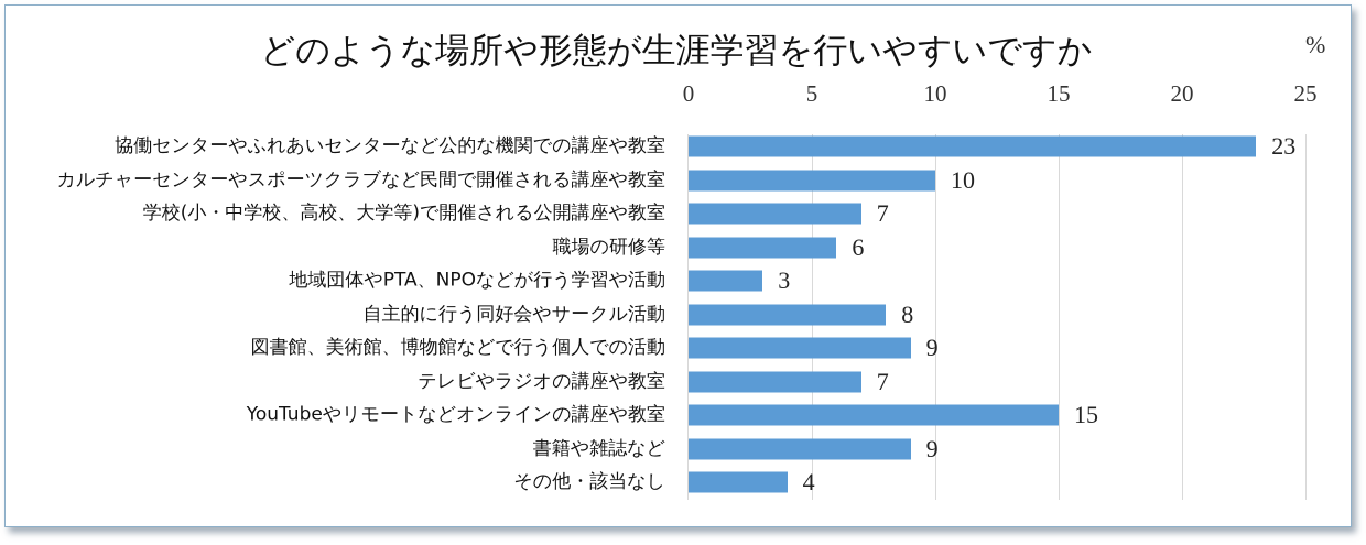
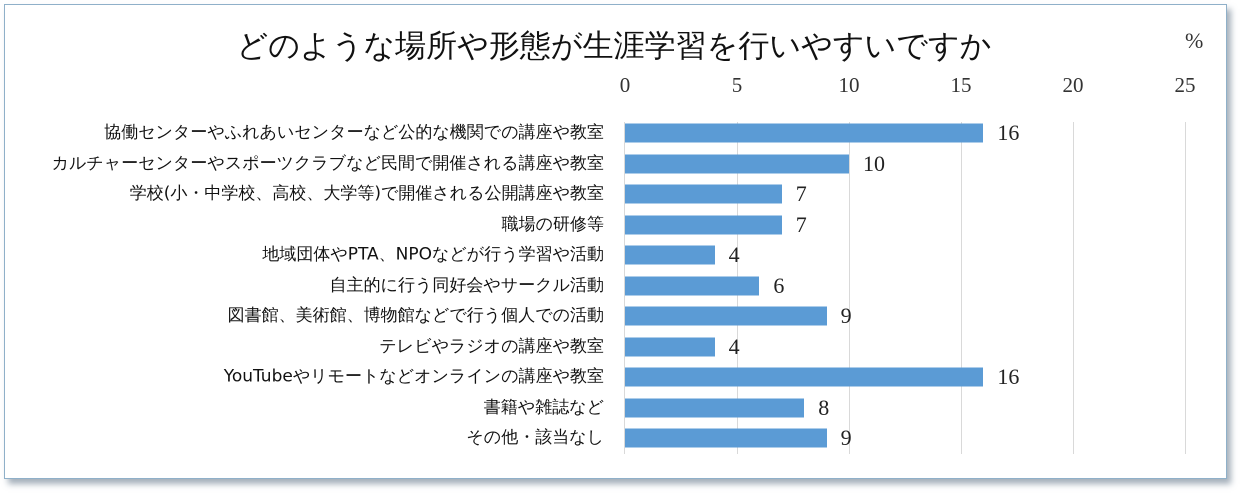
協働センターやふれあいセンターなど公的な機関での講座や教室: 23 -> 16
職場の研修等: 6 -> 7
地域団体やPTA、NPOなどが行う学習や活動: 3 -> 4
自主的に行う同好会やサークル活動: 8 -> 6
テレビやラジオの講座や教室: 7 -> 4
YouTubeやリモートなどオンラインの講座や教室: 15 -> 16
書籍や雑誌など: 9 -> 8
その他・該当なし: 4 -> 9
